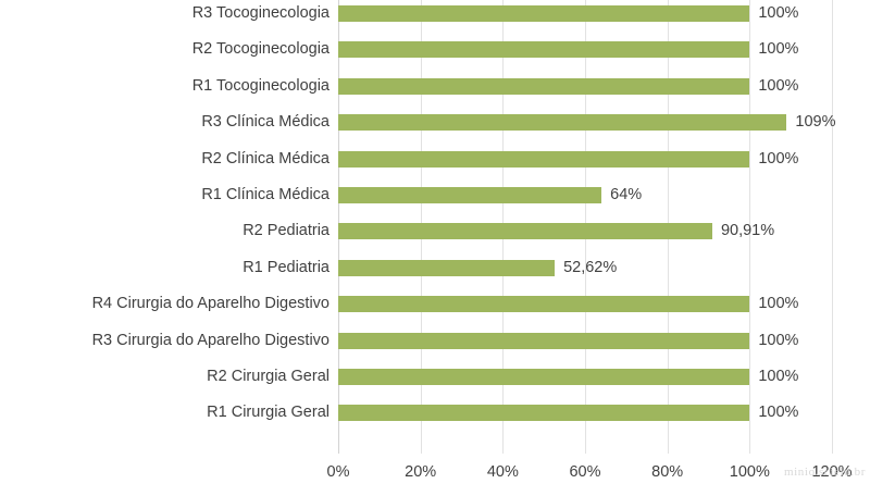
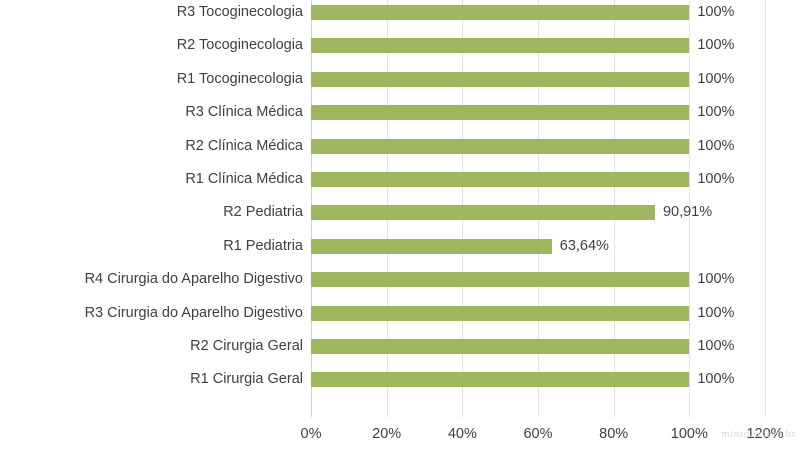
R3 Clínica Médica: 109% -> 100%
R1 Clínica Médica: 64% -> 100%
R1 Pediatria: 52,62% -> 63,64%
